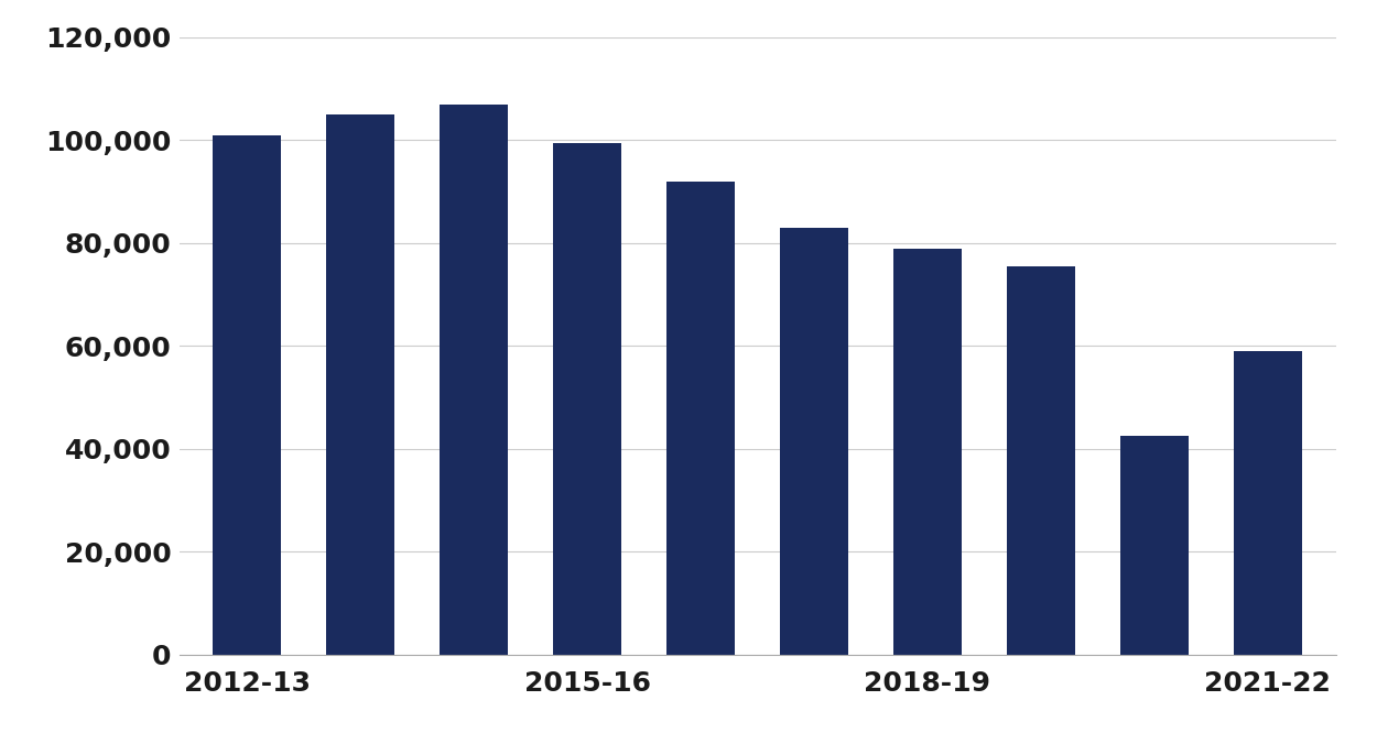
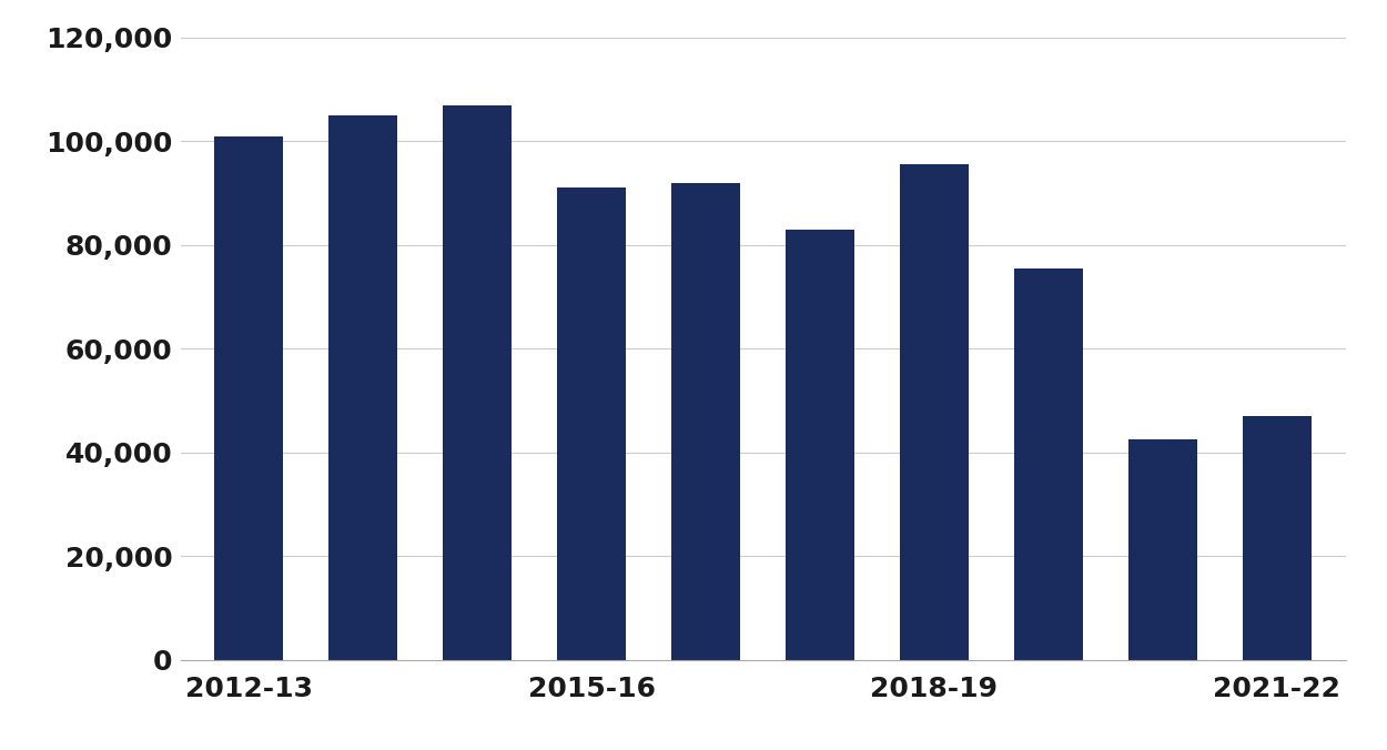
2015-16: 99,500 -> 91,000
2018-19: 79,000 -> 95,500
2021-22: 59,000 -> 47,000
